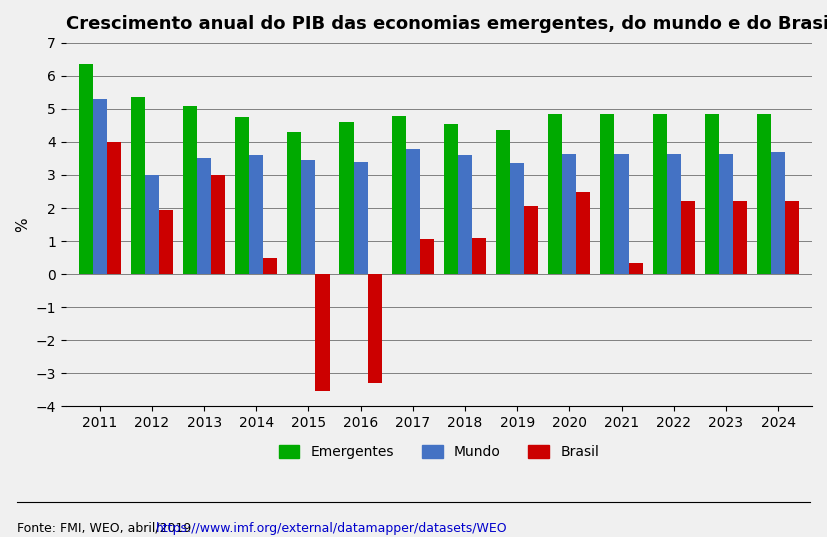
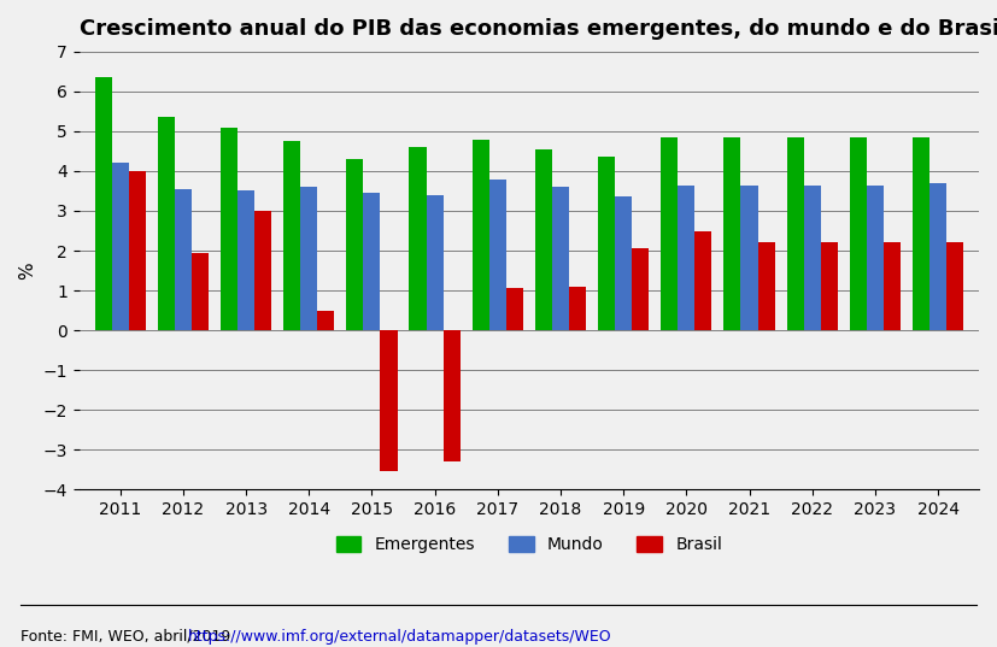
Mundo/2011: 5.30 -> 4.20
Mundo/2012: 3.00 -> 3.55
Brasil/2021: 0.35 -> 2.20
